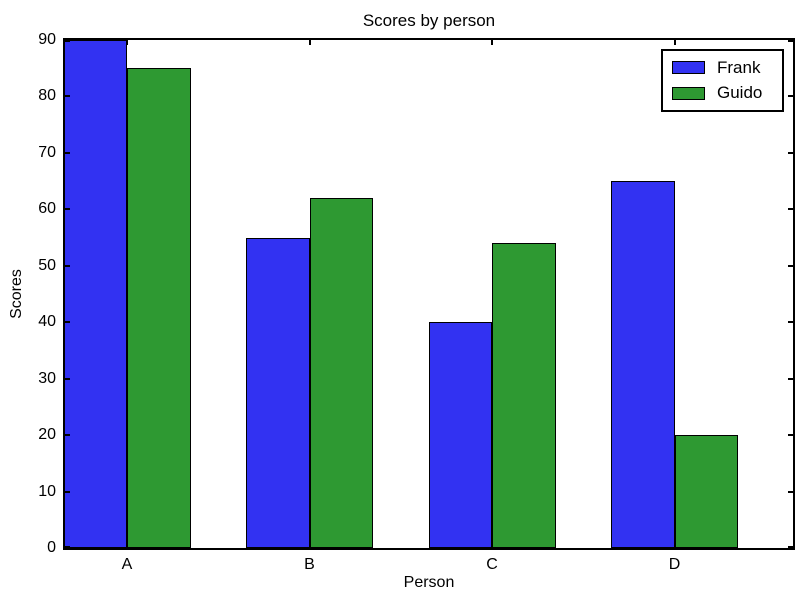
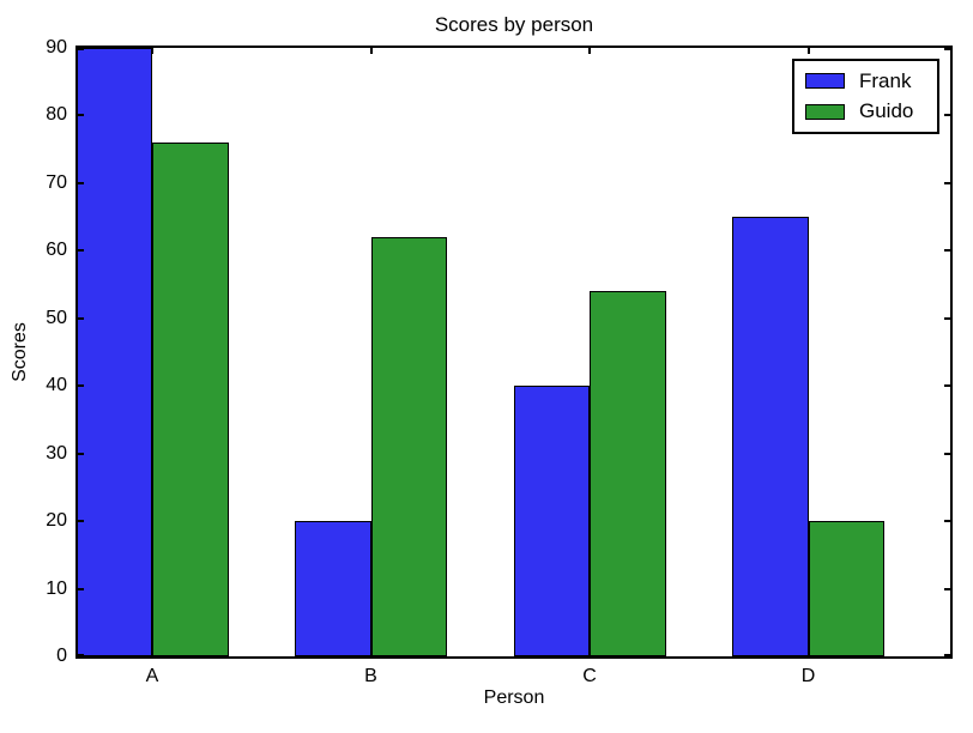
Guido/A: 85 -> 76
Frank/B: 55 -> 20
